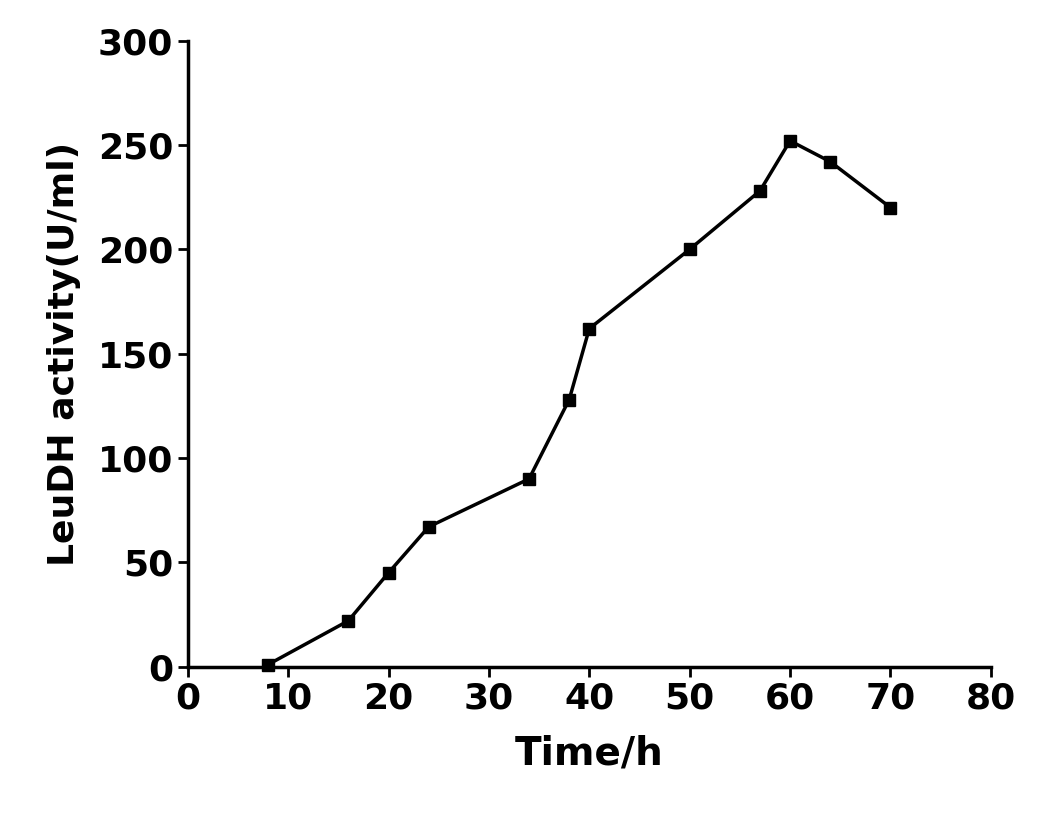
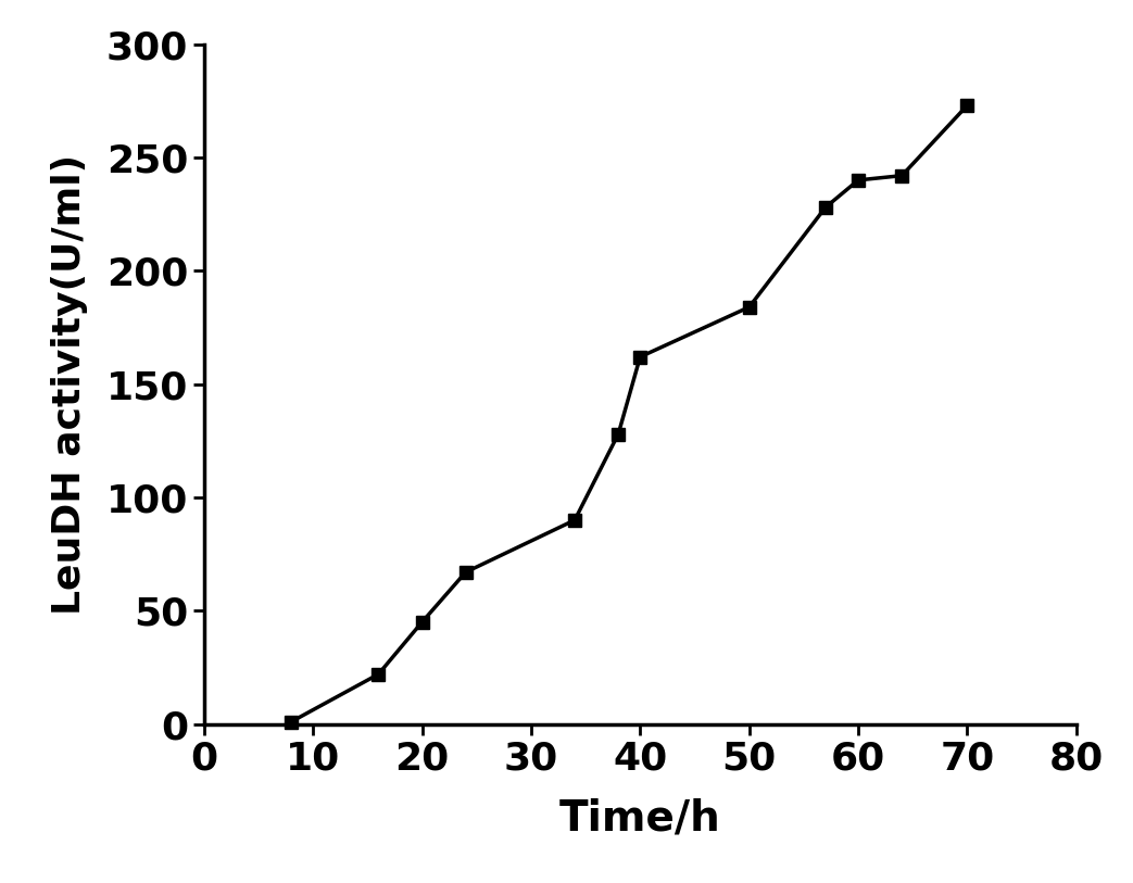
50: 200 -> 184
60: 252 -> 240
70: 220 -> 273
